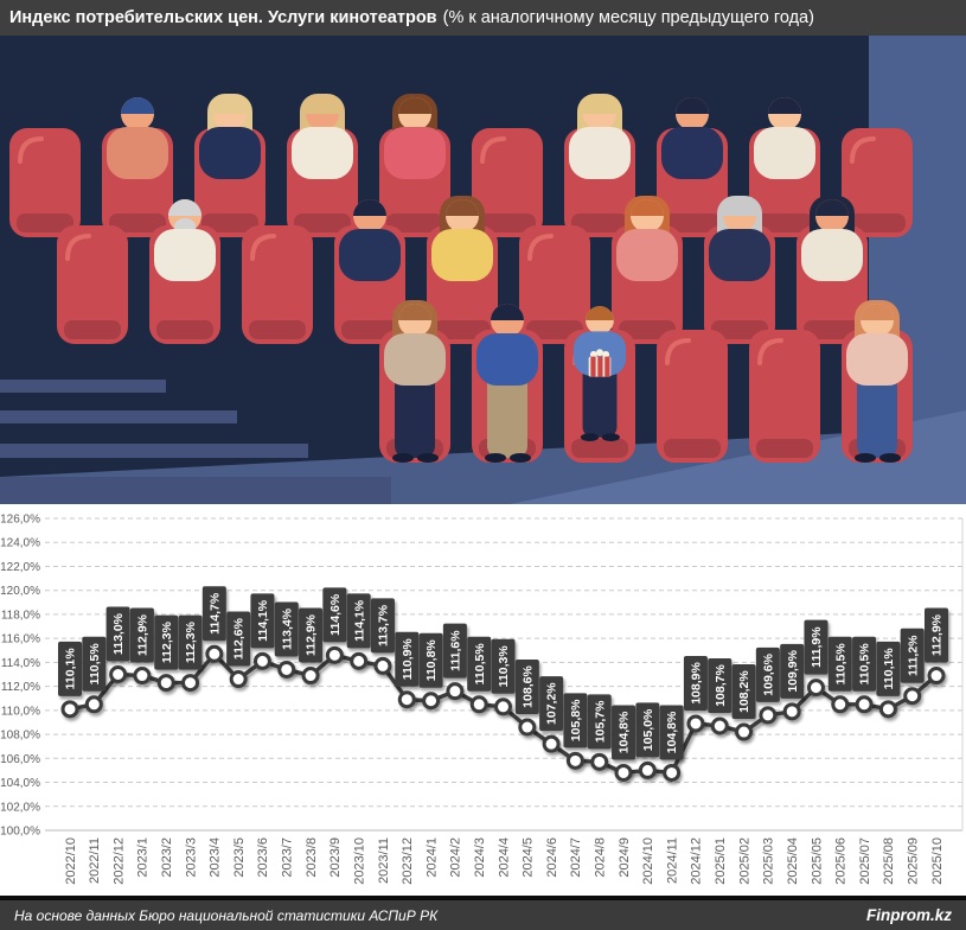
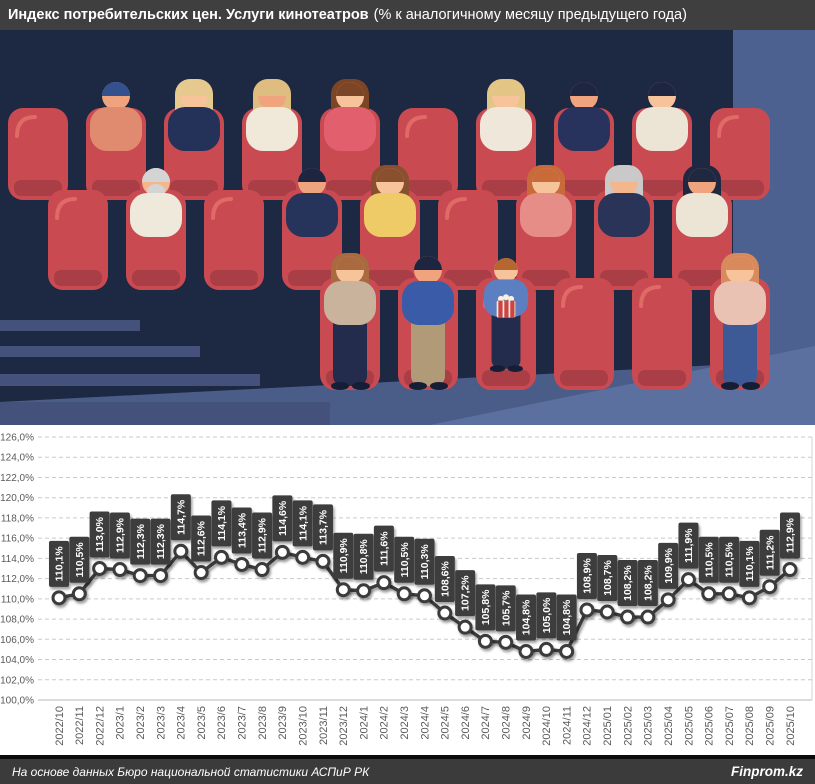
2025/03: 109,6% -> 108,2%
